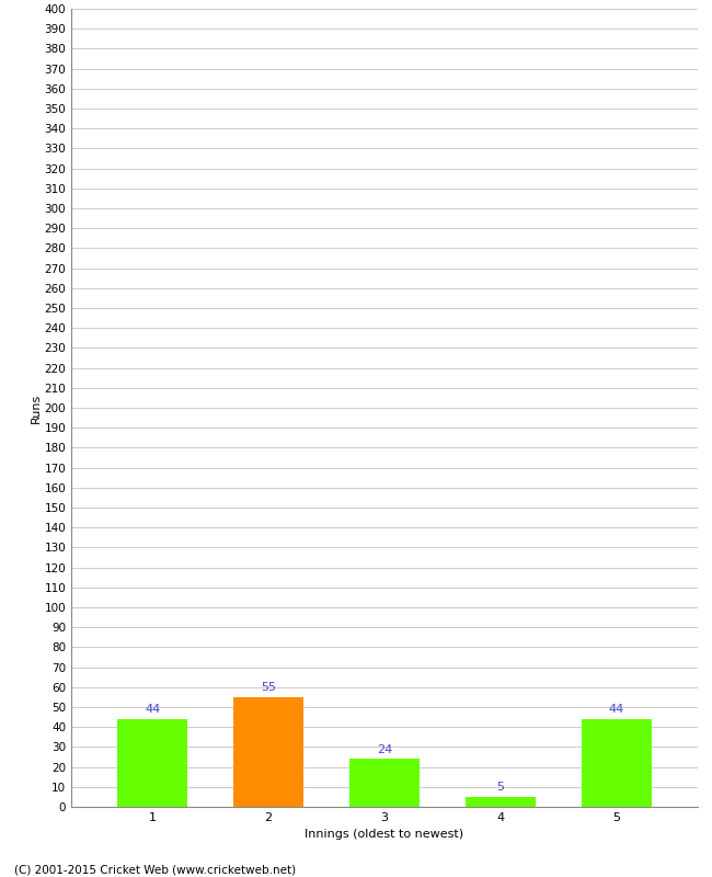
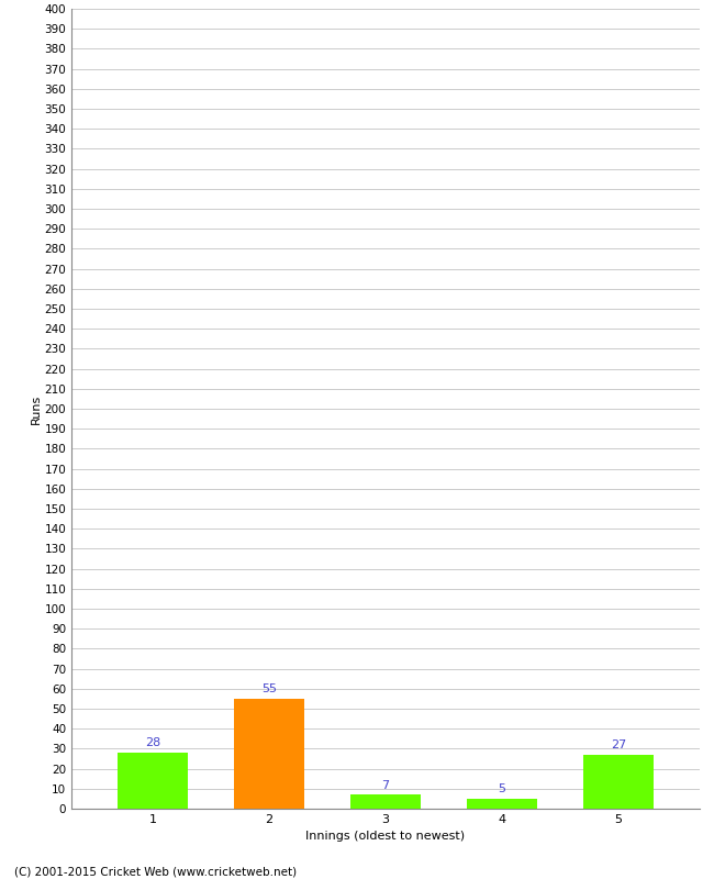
1: 44 -> 28
3: 24 -> 7
5: 44 -> 27
